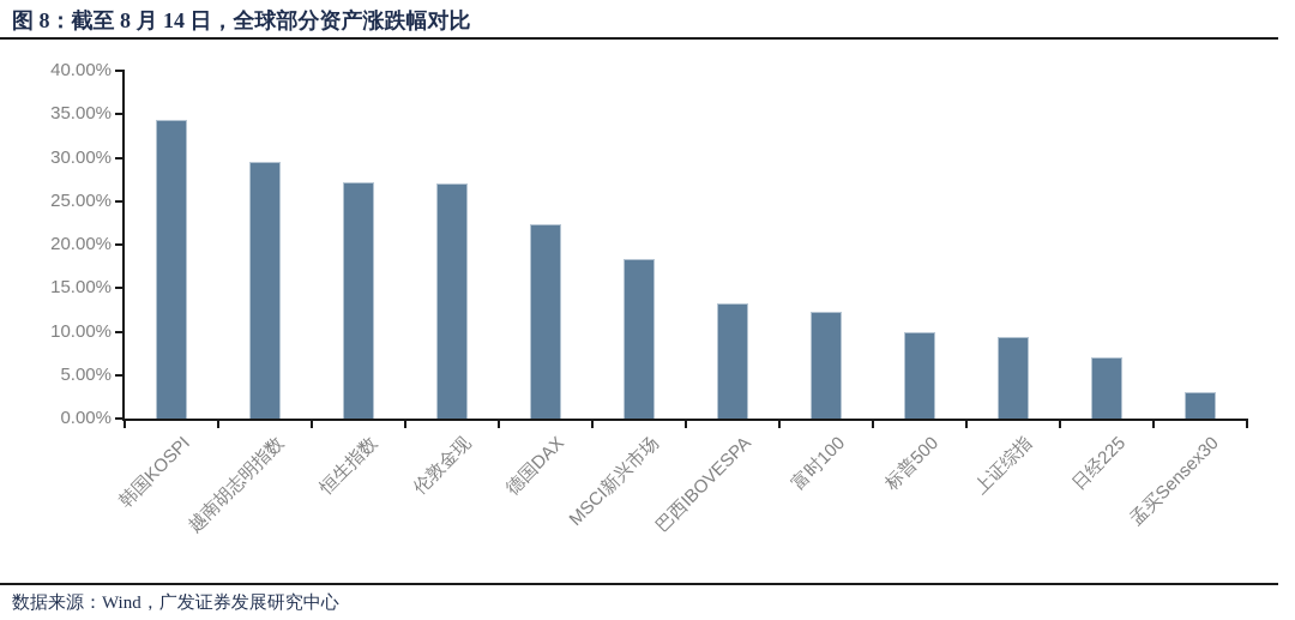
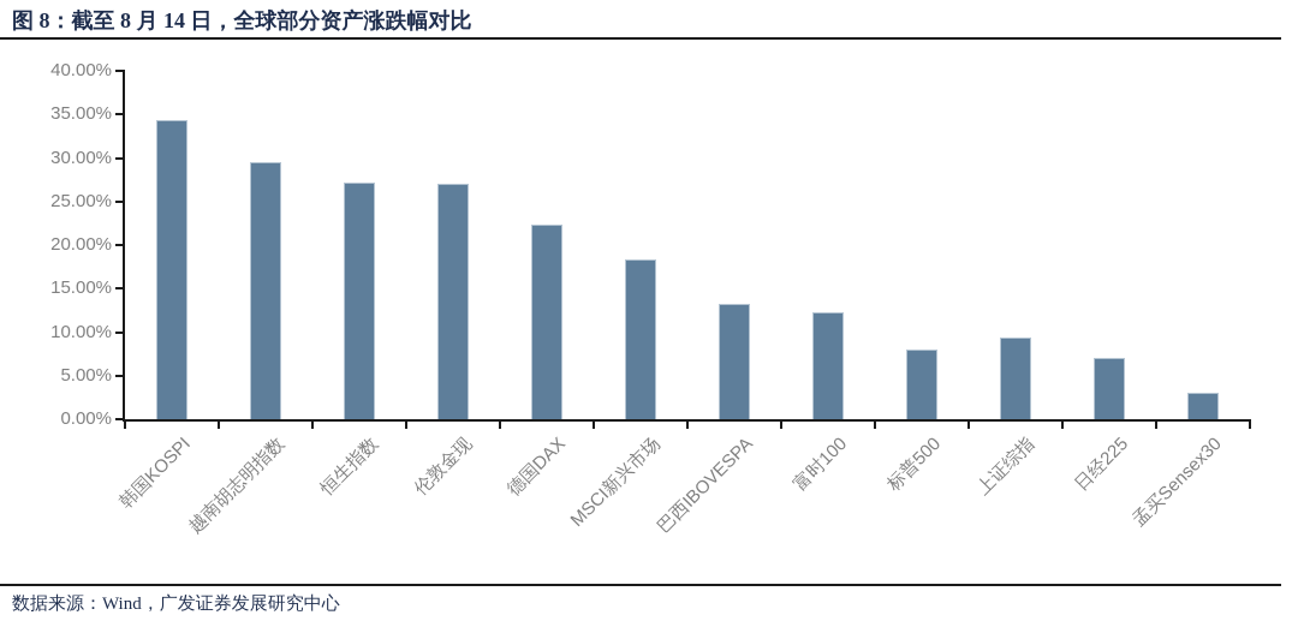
标普500: 10% -> 8%
